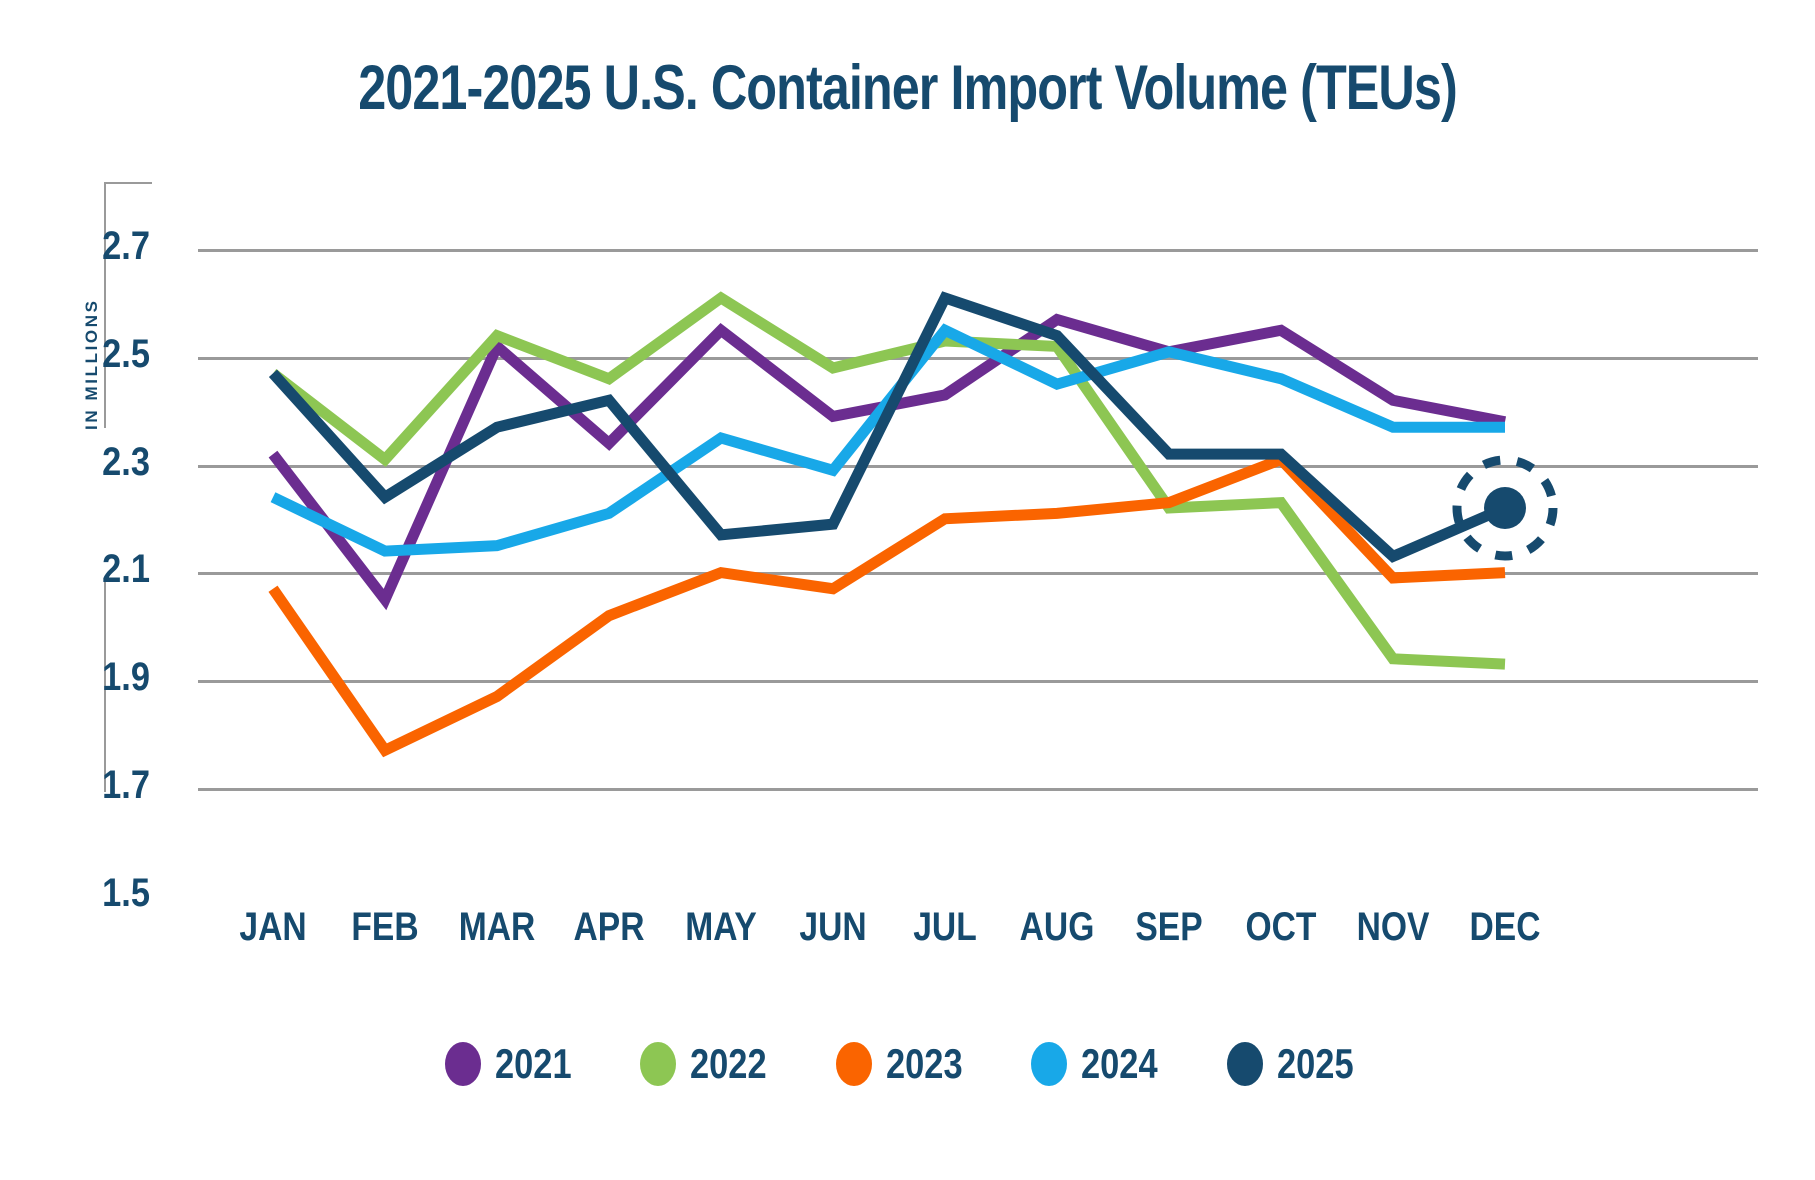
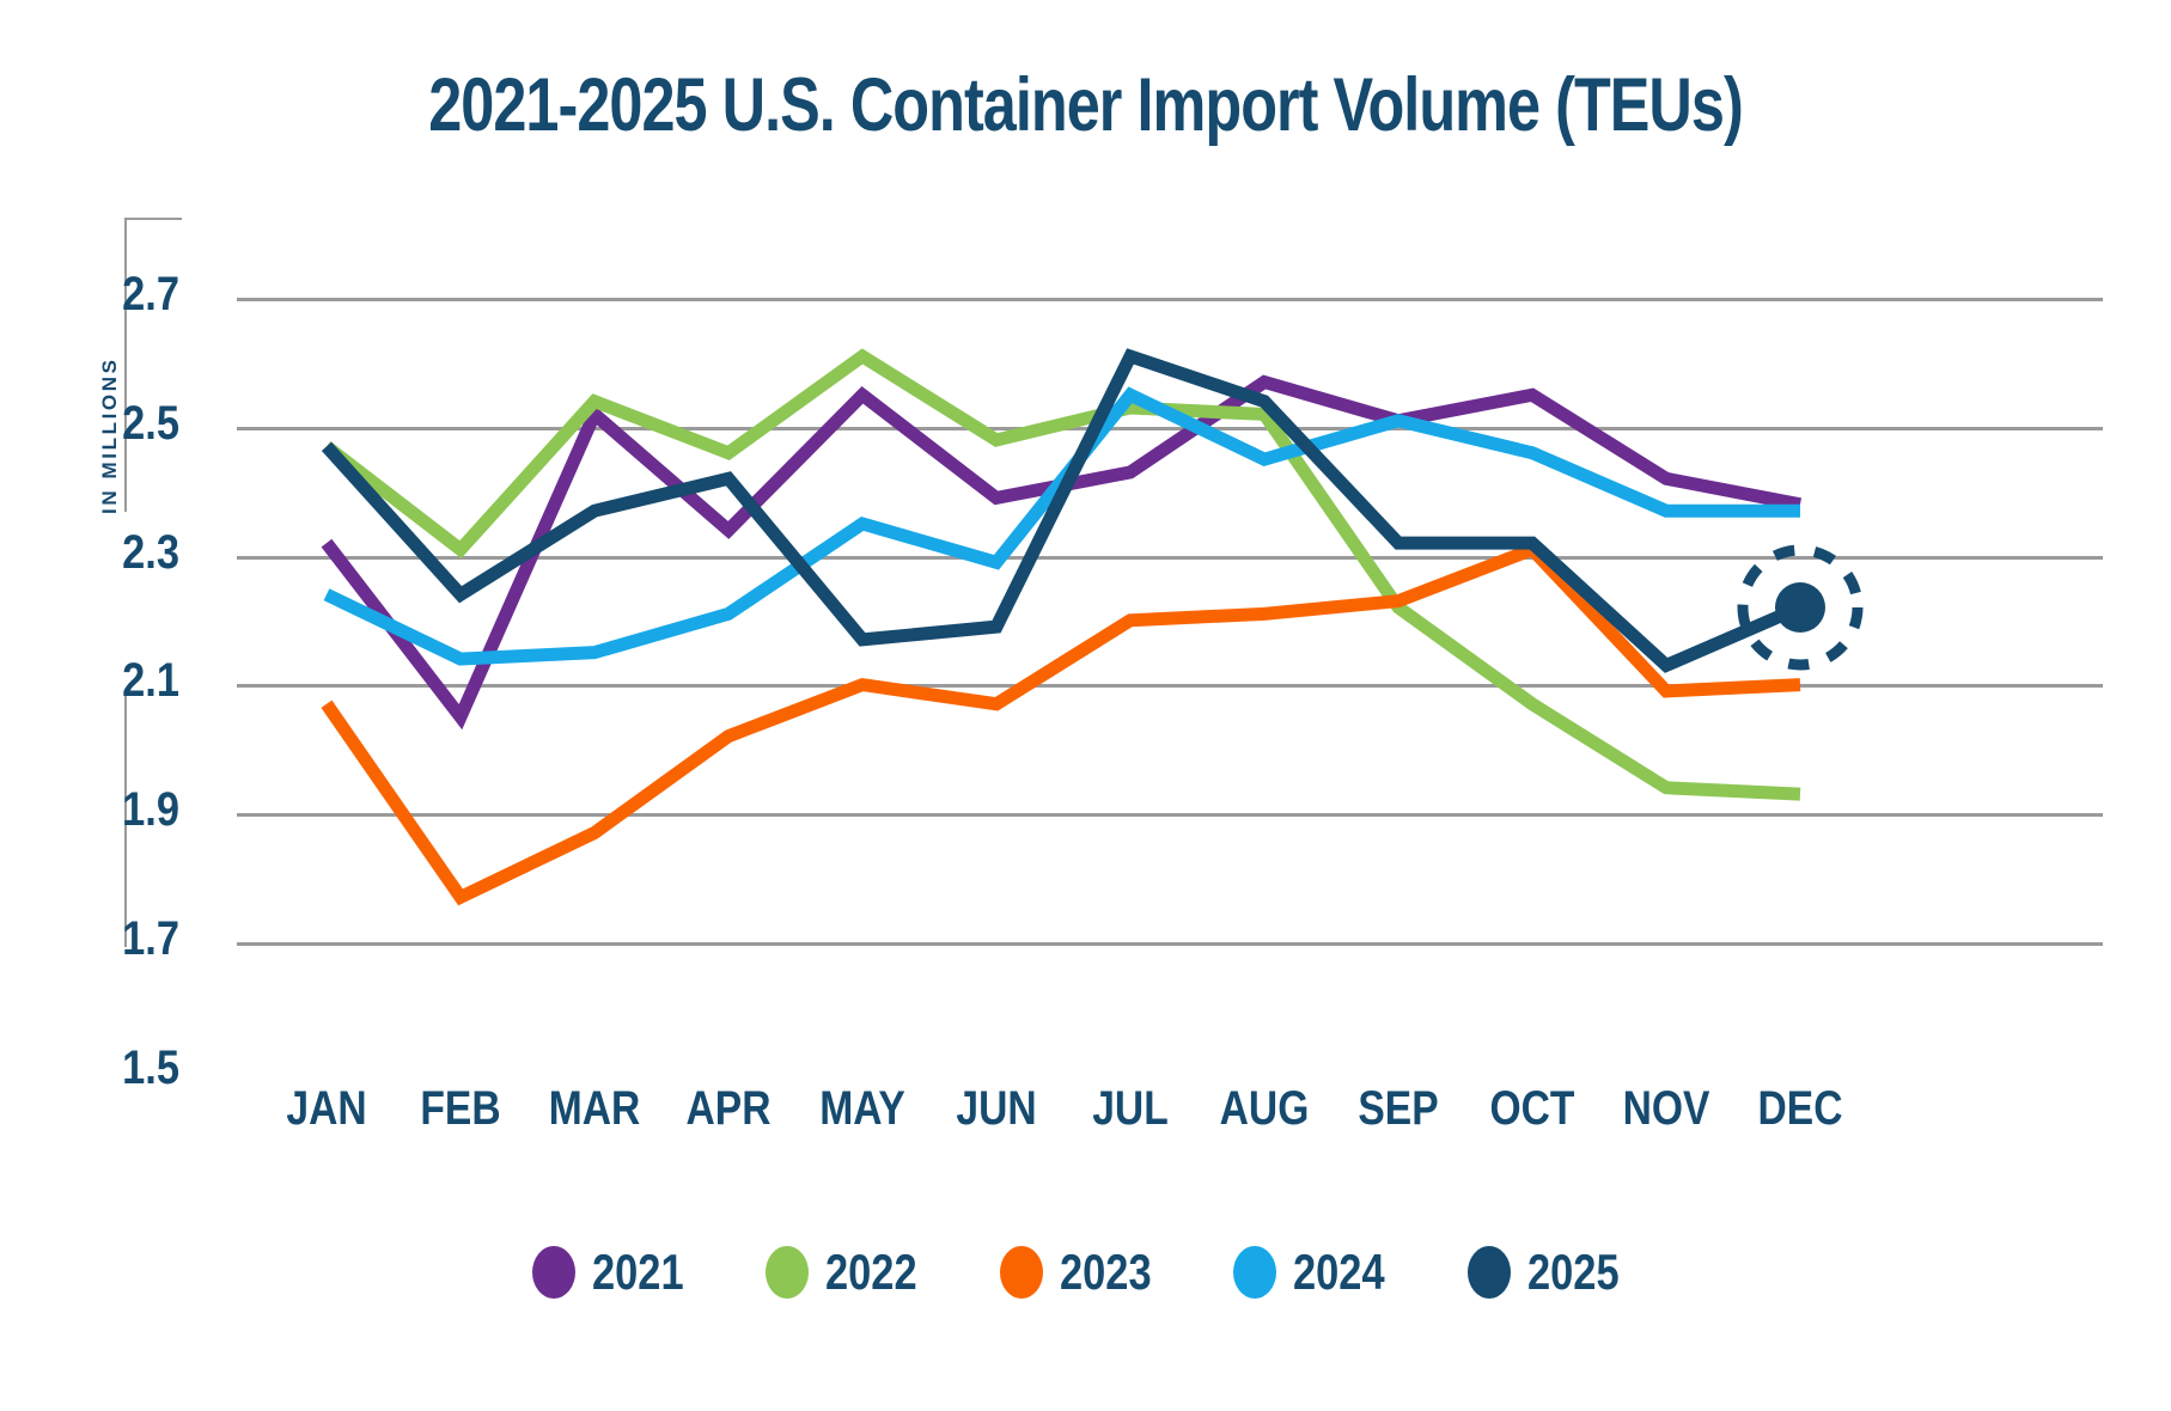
2022/OCT: 2.23 -> 2.07
